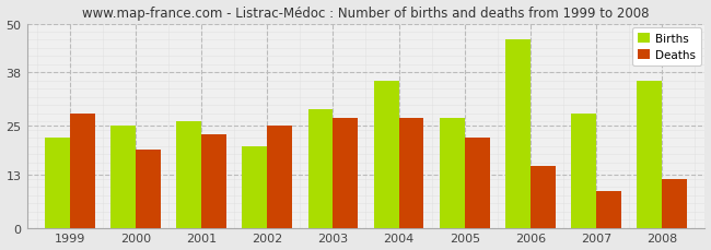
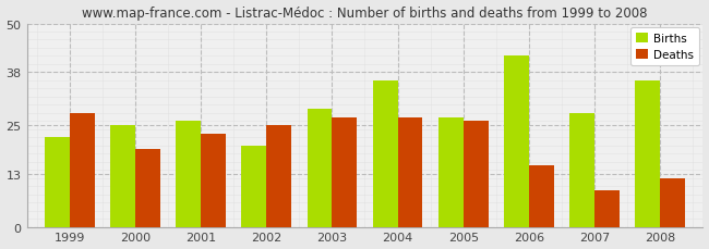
Deaths/2005: 22 -> 26
Births/2006: 46 -> 42
